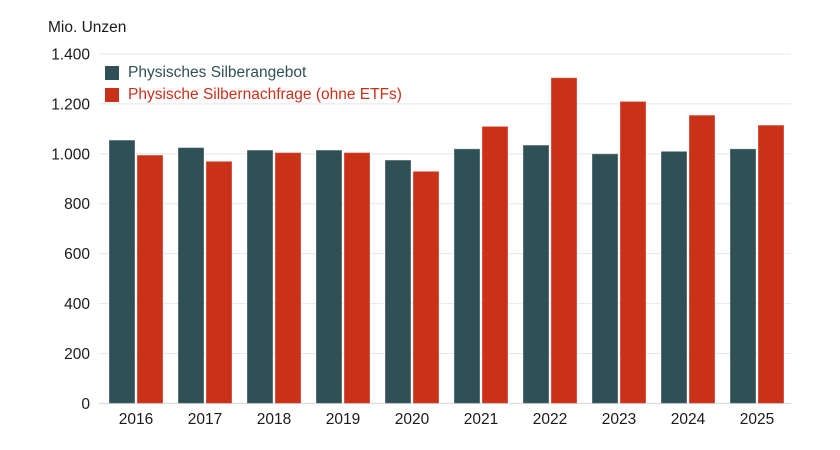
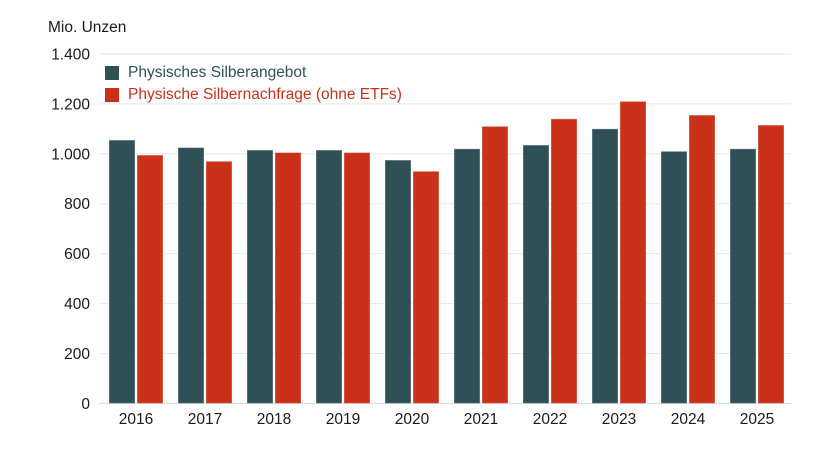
Physische Silbernachfrage (ohne ETFs)/2022: 1300 -> 1140
Physisches Silberangebot/2023: 1000 -> 1100
